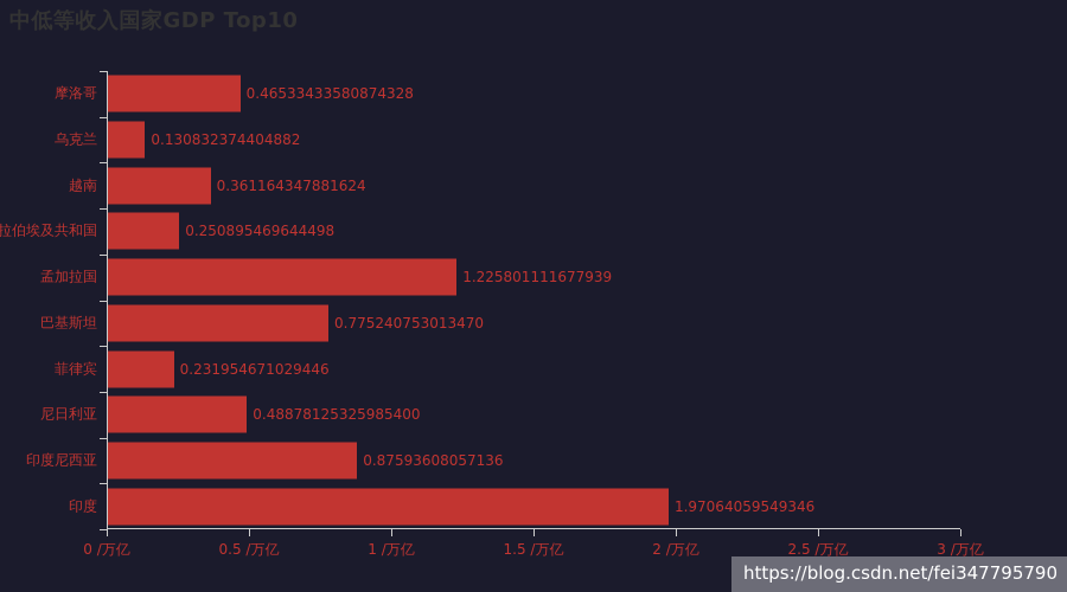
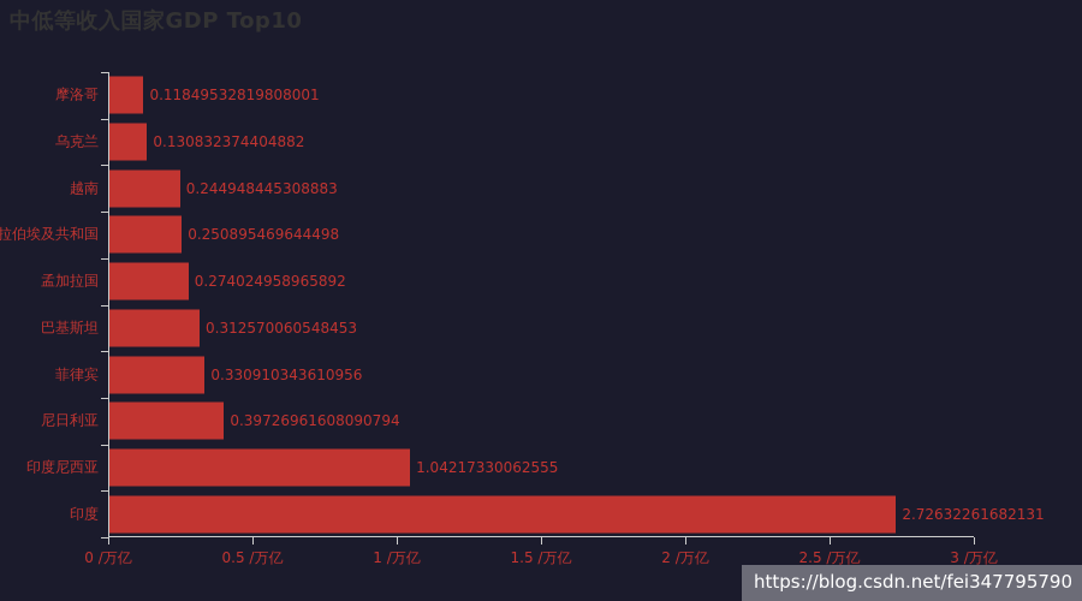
摩洛哥: 0.46533433580874328 -> 0.11849532819808001
越南: 0.361164347881624 -> 0.244948445308883
孟加拉国: 1.225801111677939 -> 0.274024958965892
巴基斯坦: 0.775240753013470 -> 0.312570060548453
菲律宾: 0.231954671029446 -> 0.330910343610956
尼日利亚: 0.48878125325985400 -> 0.39726961608090794
印度尼西亚: 0.87593608057136 -> 1.04217330062555
印度: 1.97064059549346 -> 2.72632261682131
